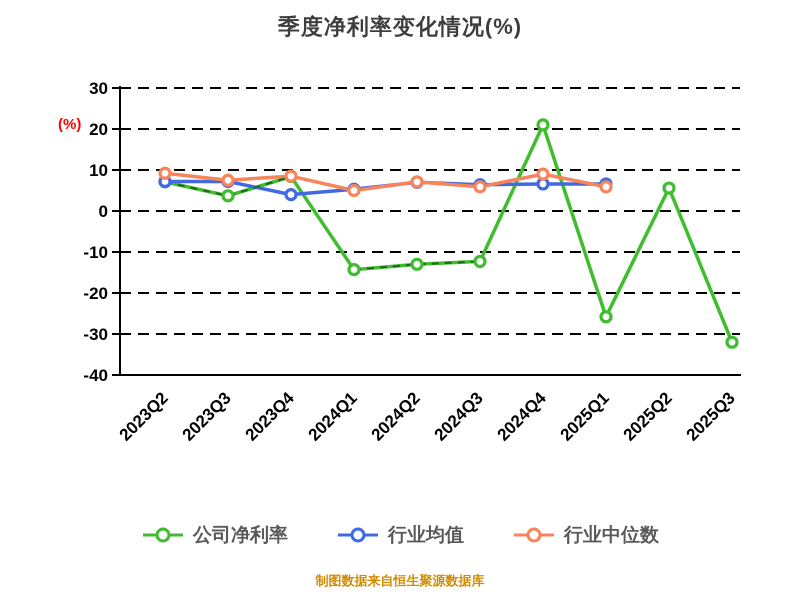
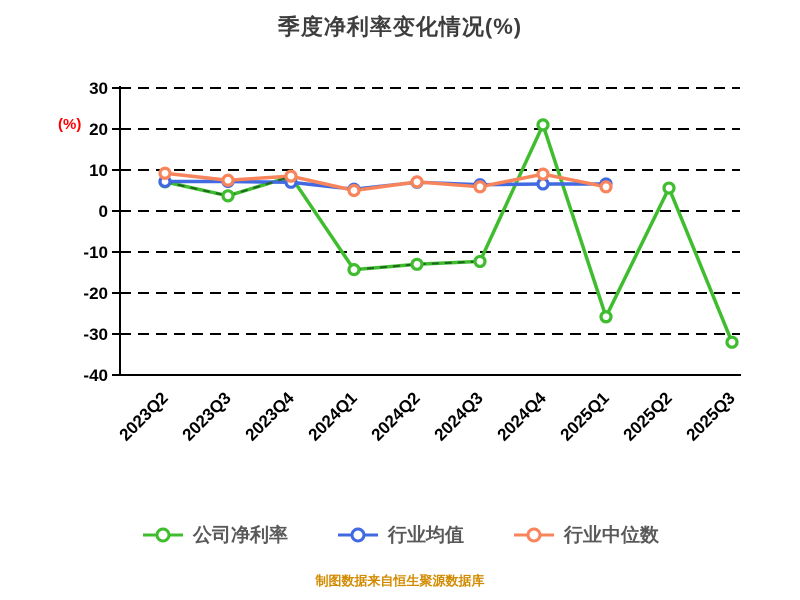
行业均值/2023Q4: 4 -> 7
